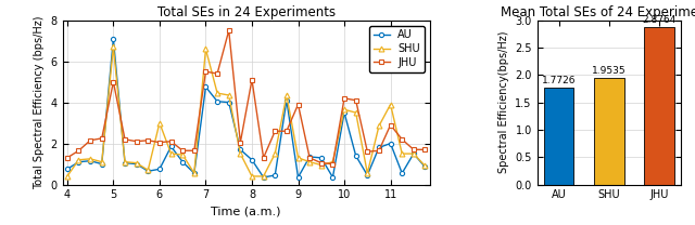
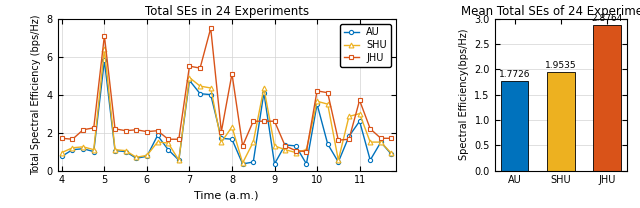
Total SEs in 24 Experiments/SHU/4: 0.4 -> 0.9
Total SEs in 24 Experiments/JHU/4: 1.3 -> 1.7
Total SEs in 24 Experiments/AU/5: 7.1 -> 5.8
Total SEs in 24 Experiments/SHU/5: 6.7 -> 6.4
Total SEs in 24 Experiments/JHU/5: 5.0 -> 7.1
Total SEs in 24 Experiments/SHU/6: 3.0 -> 0.8
Total SEs in 24 Experiments/SHU/7: 6.6 -> 4.9
Total SEs in 24 Experiments/AU/8: 1.2 -> 1.6
Total SEs in 24 Experiments/SHU/8: 0.4 -> 2.3
Total SEs in 24 Experiments/JHU/9: 3.9 -> 2.6
Total SEs in 24 Experiments/AU/11: 2.0 -> 2.6
Total SEs in 24 Experiments/SHU/11: 3.9 -> 3.0
Total SEs in 24 Experiments/JHU/11: 2.9 -> 3.7
